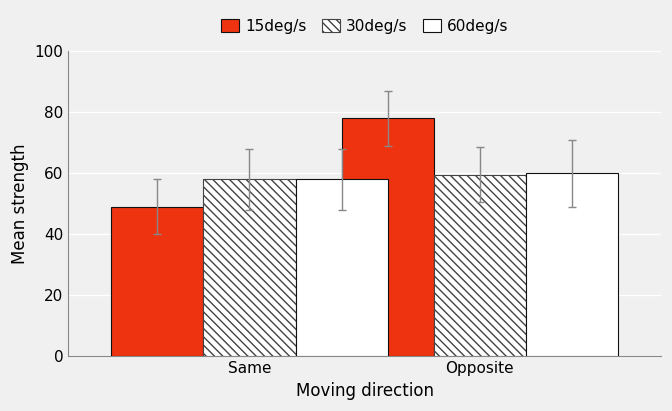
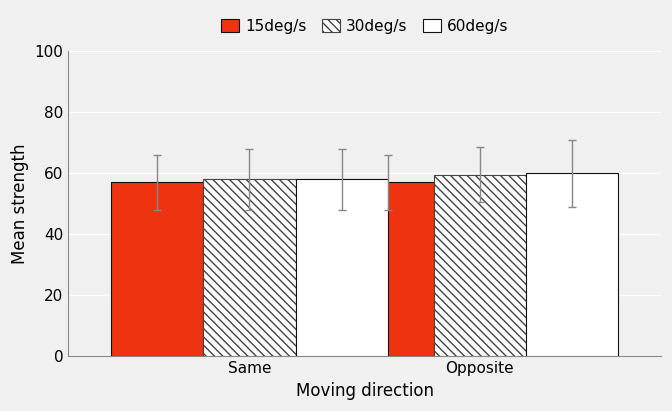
15deg/s/Same: 49 -> 57
15deg/s/Opposite: 78 -> 57
